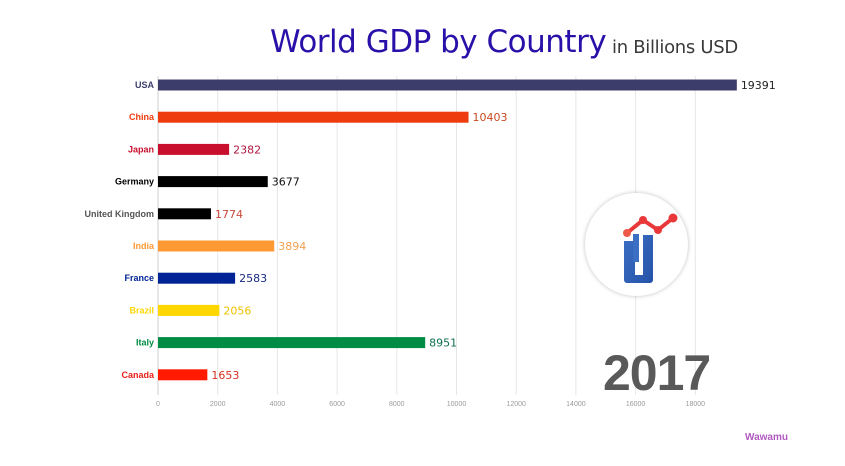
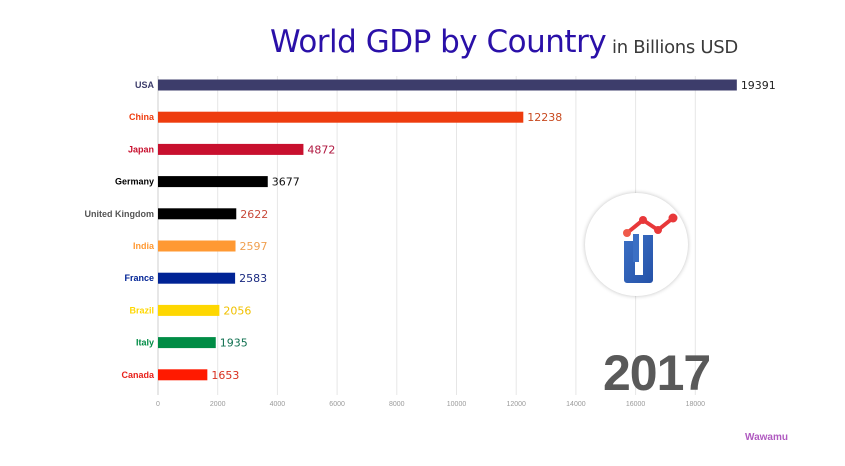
China: 10403 -> 12238
Japan: 2382 -> 4872
United Kingdom: 1774 -> 2622
India: 3894 -> 2597
Italy: 8951 -> 1935
